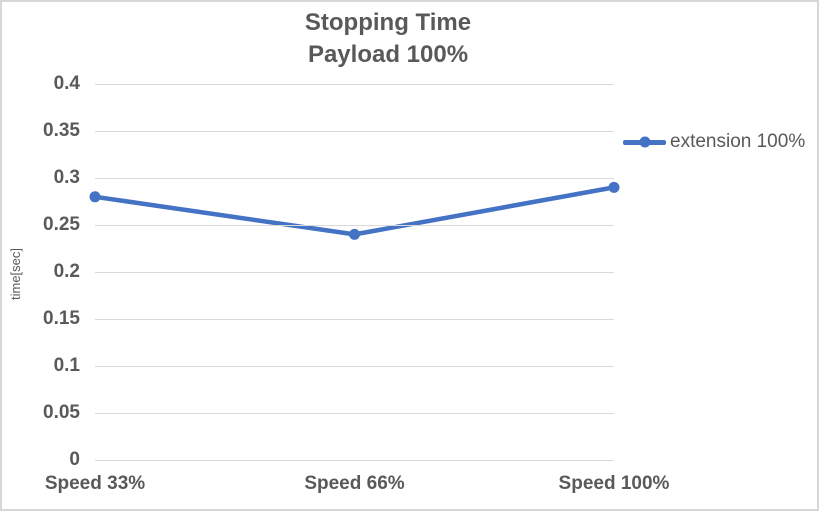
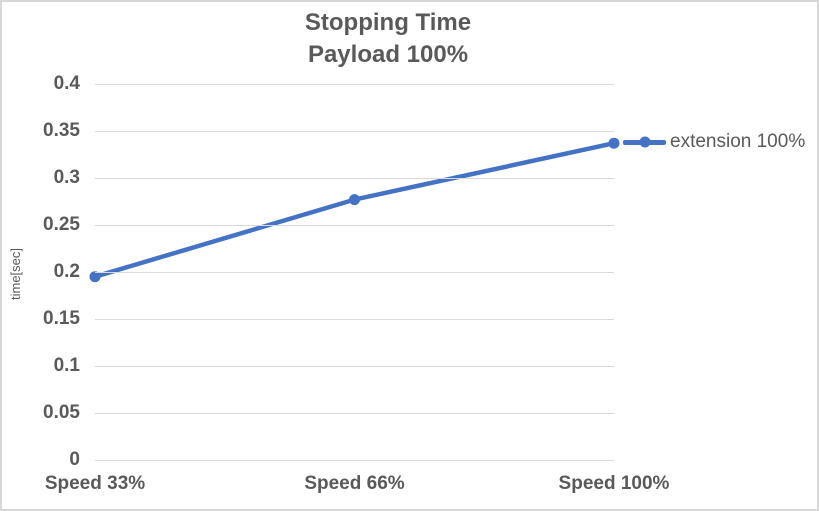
Speed 33%: 0.28 -> 0.20
Speed 66%: 0.24 -> 0.28
Speed 100%: 0.29 -> 0.34
